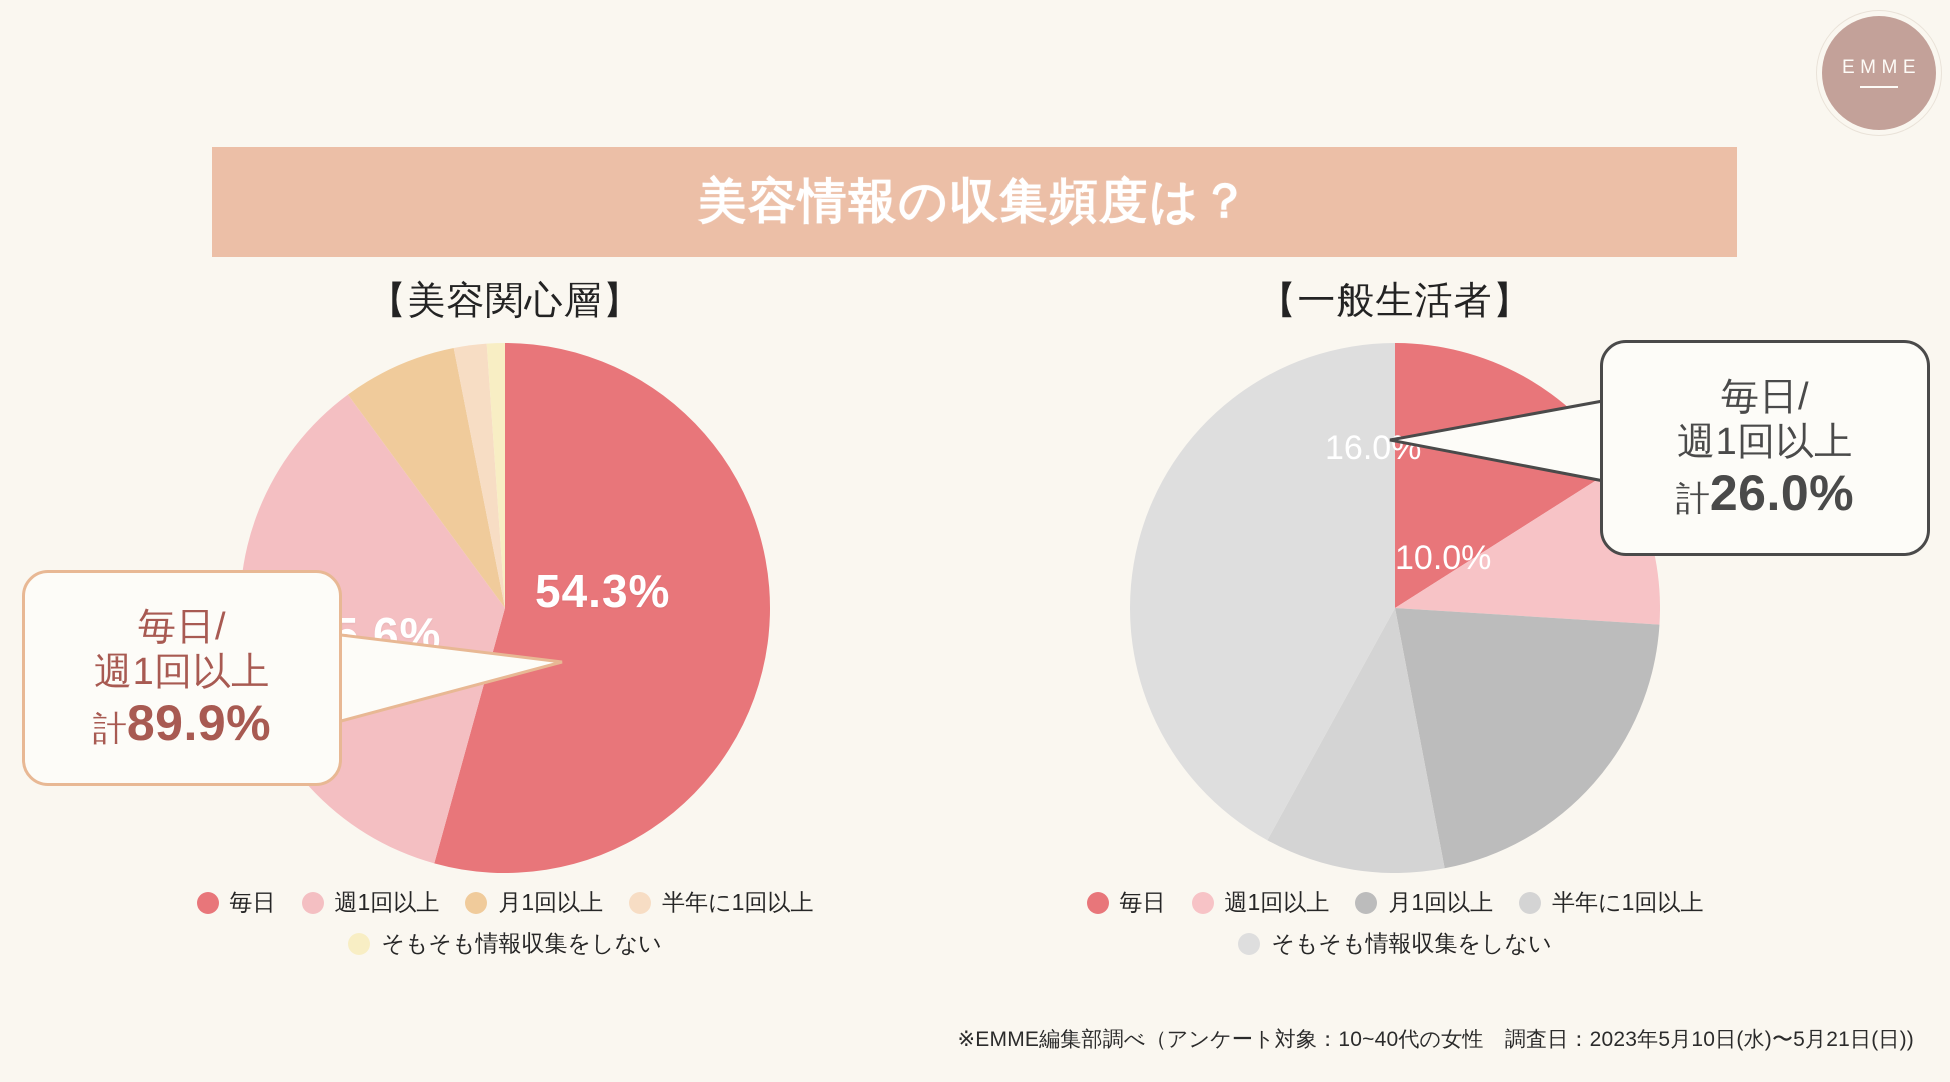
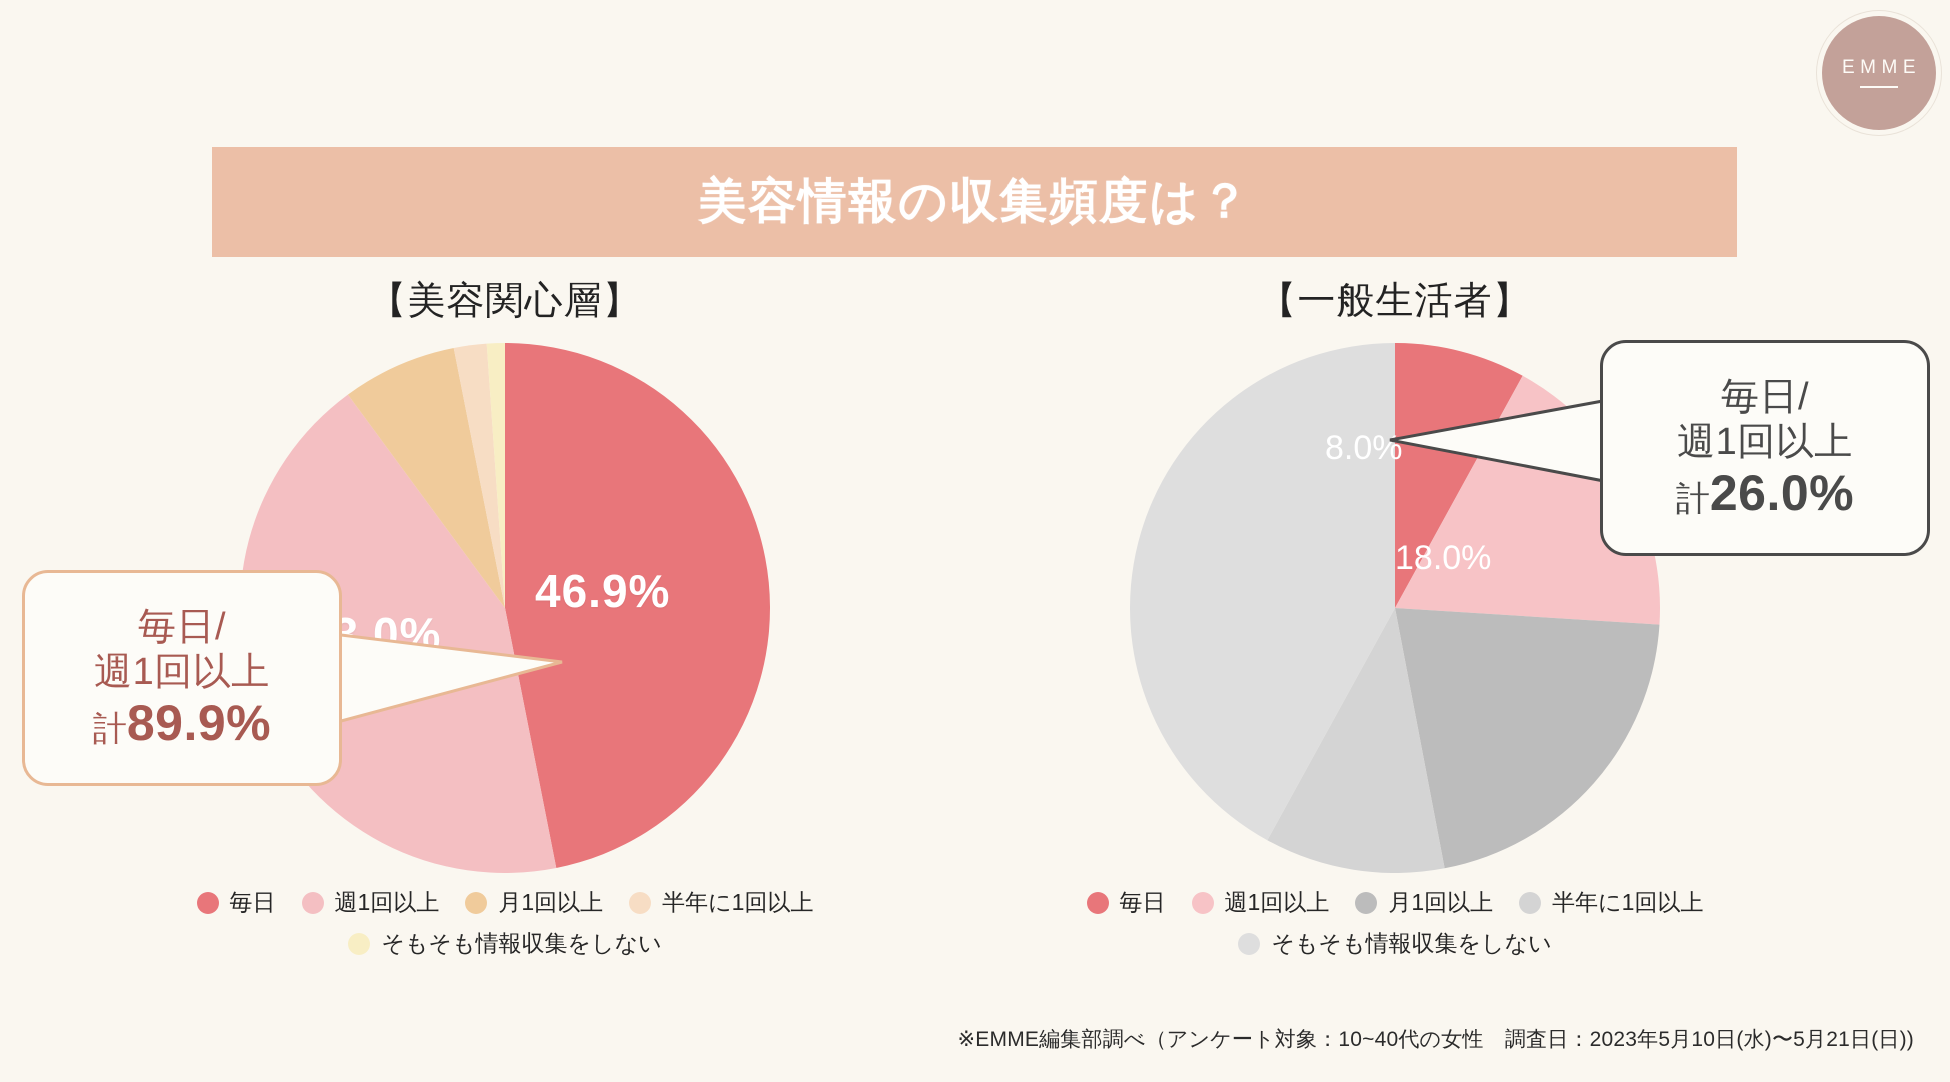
【美容関心層】/毎日: 54.3% -> 46.9%
【美容関心層】/週1回以上: 35.6% -> 43.0%
【一般生活者】/毎日: 16.0% -> 8.0%
【一般生活者】/週1回以上: 10.0% -> 18.0%
